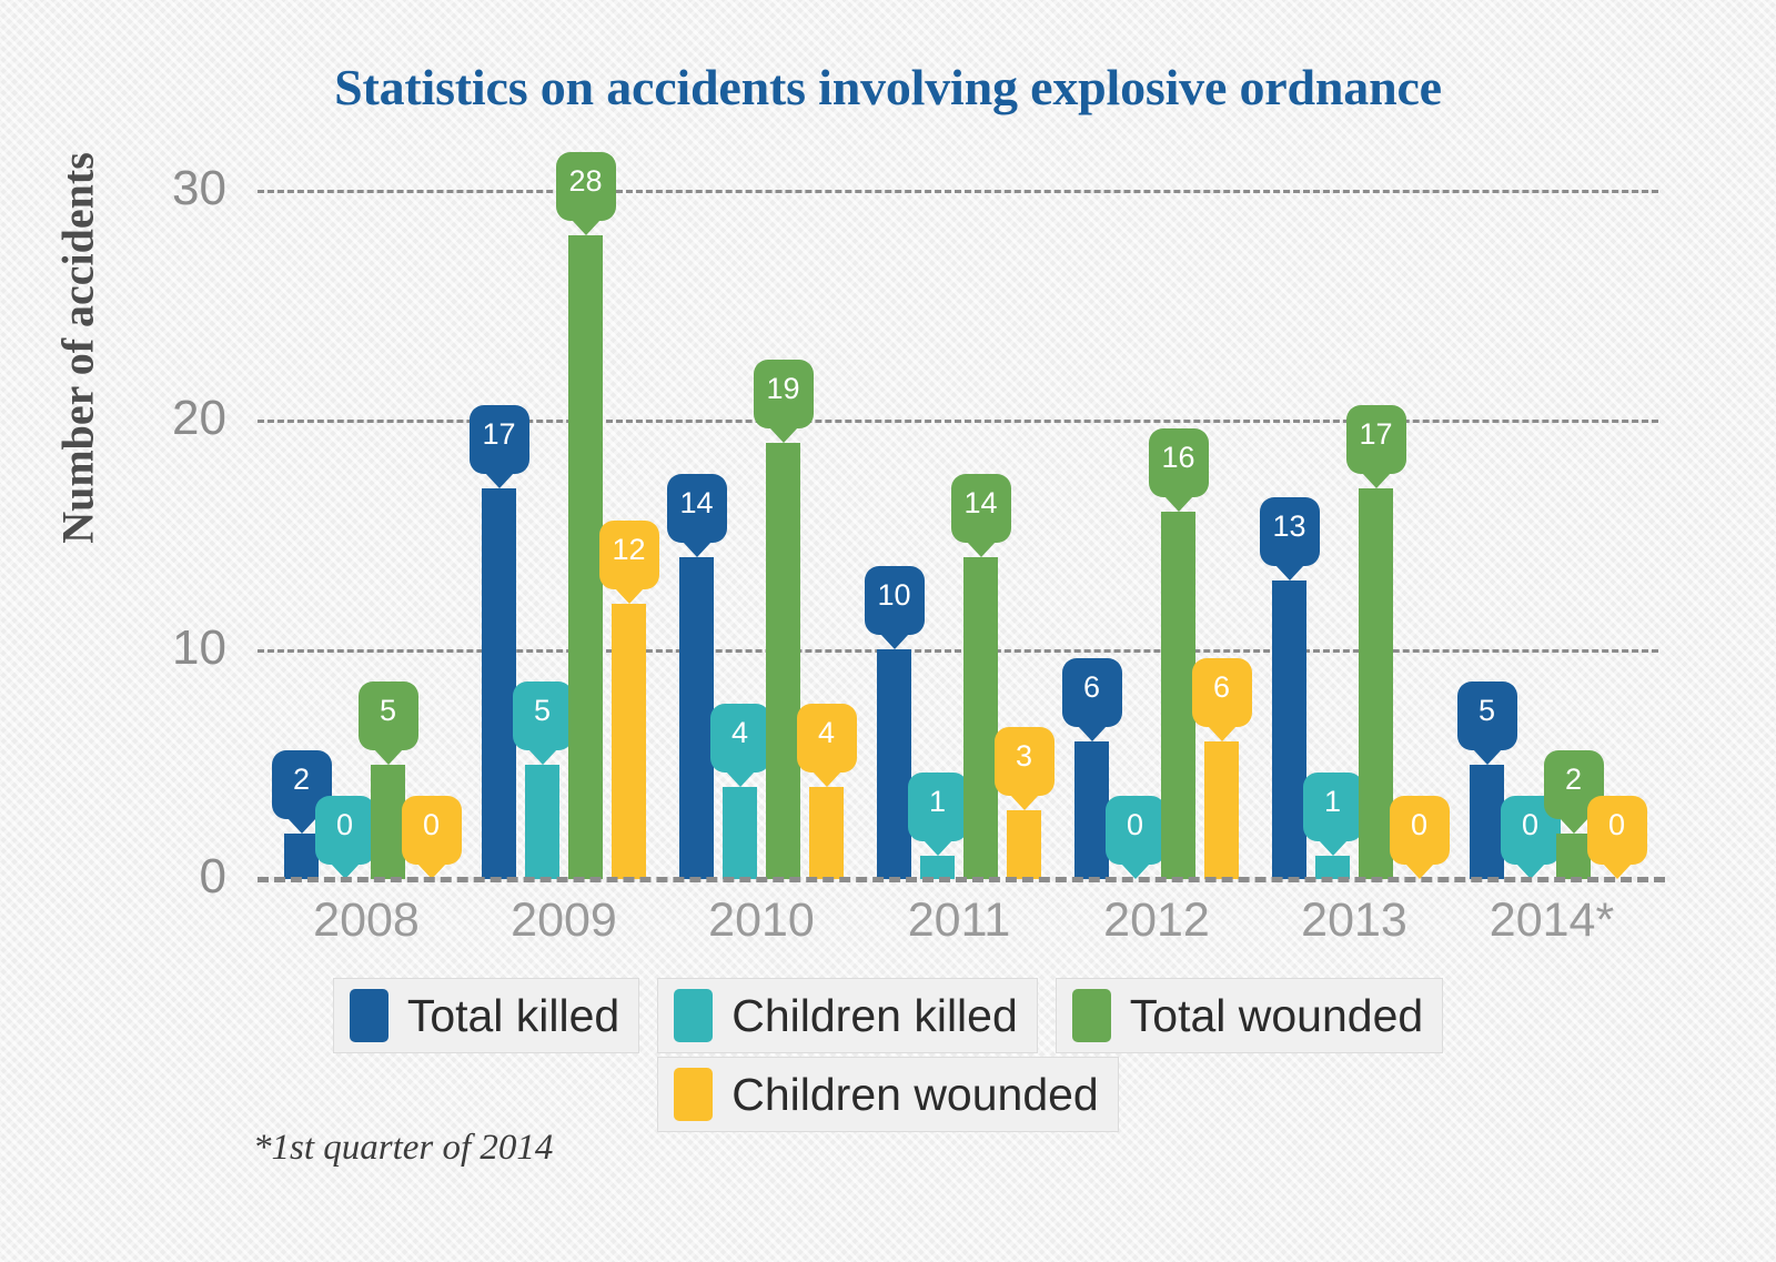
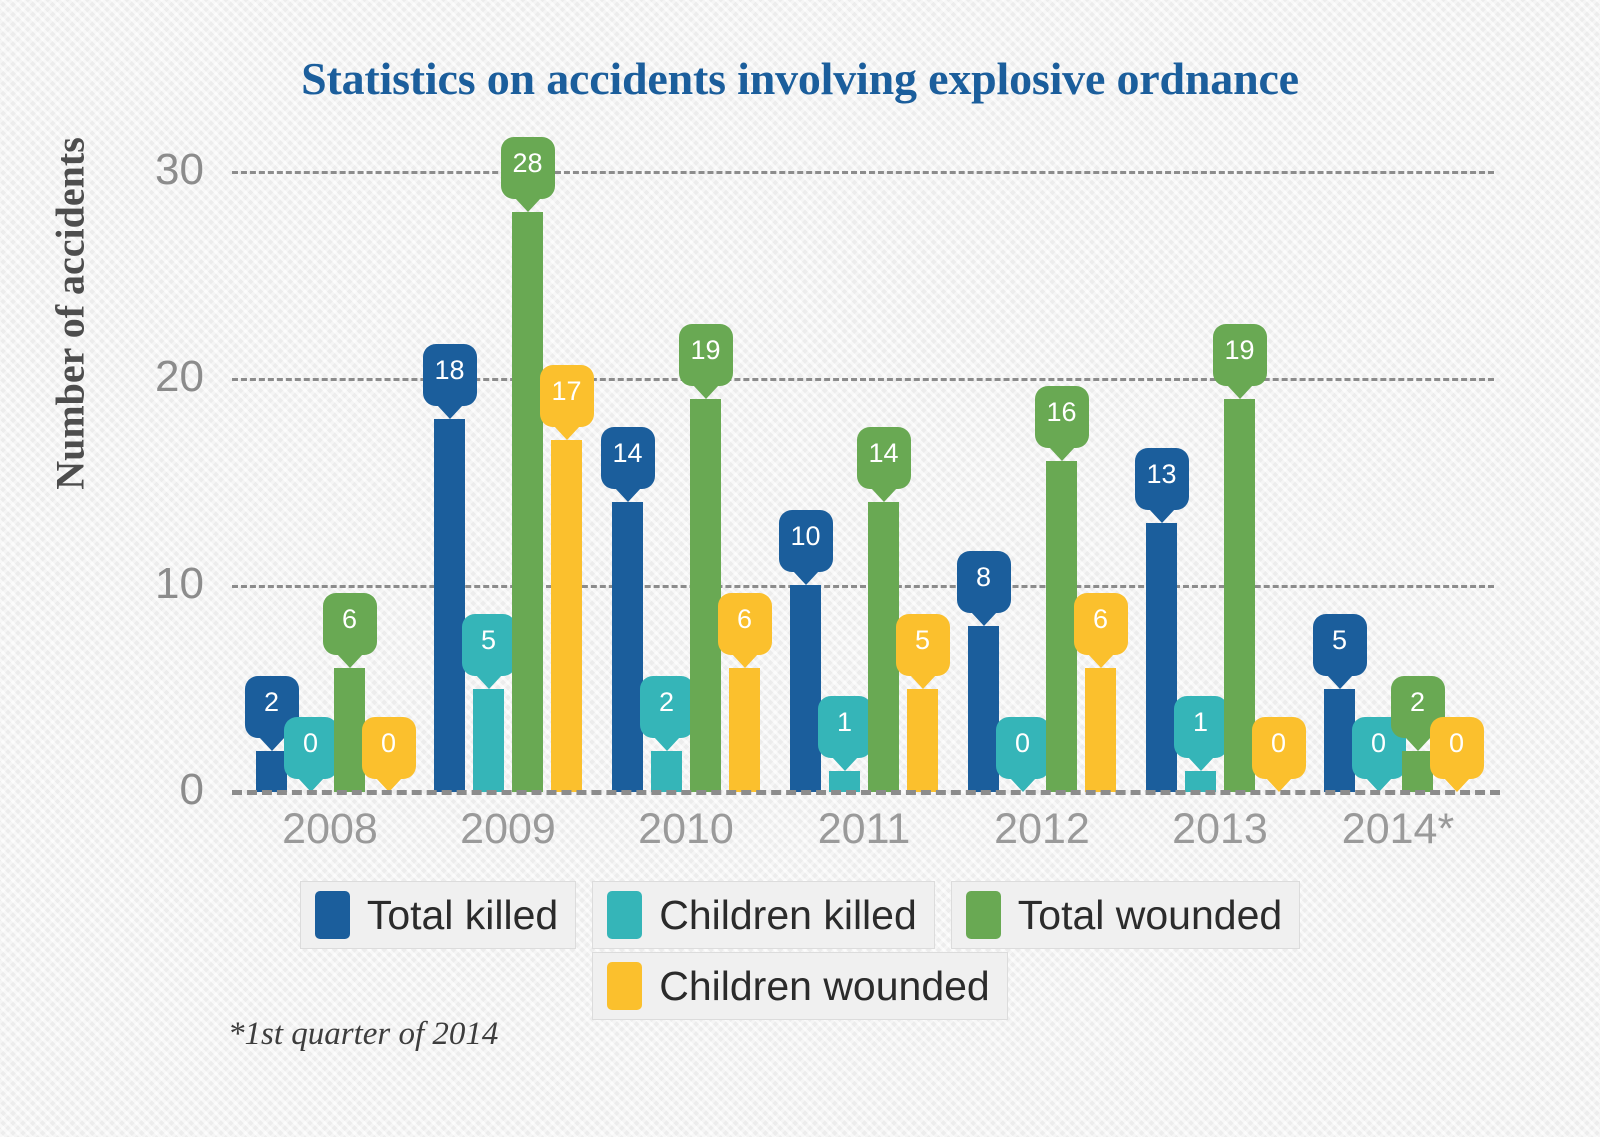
Total wounded/2008: 5 -> 6
Total killed/2009: 17 -> 18
Children wounded/2009: 12 -> 17
Children killed/2010: 4 -> 2
Children wounded/2010: 4 -> 6
Children wounded/2011: 3 -> 5
Total killed/2012: 6 -> 8
Total wounded/2013: 17 -> 19
